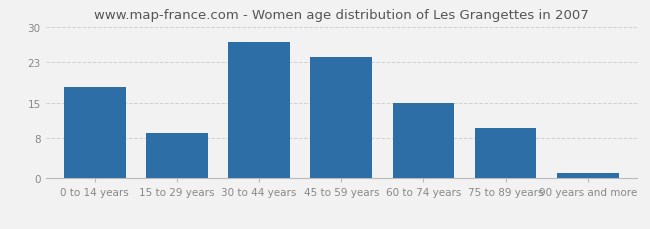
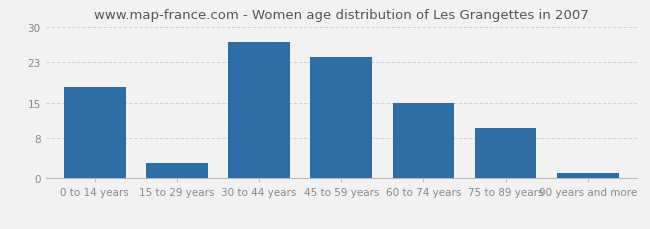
15 to 29 years: 9 -> 3
